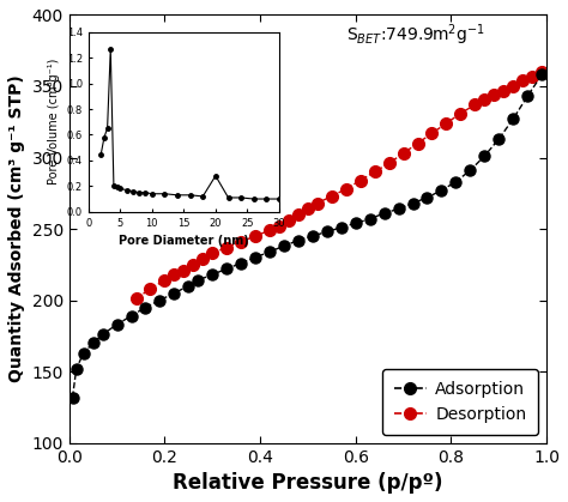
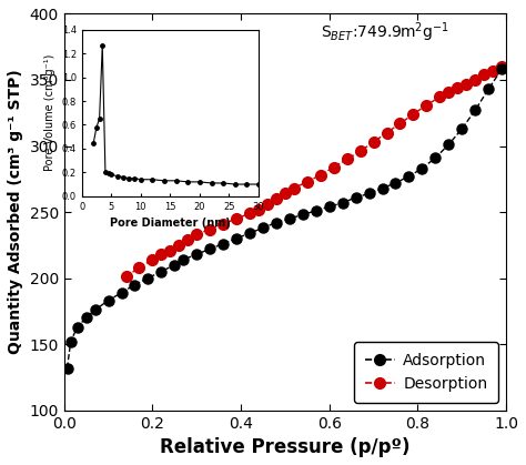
20: 0.28 -> 0.12
